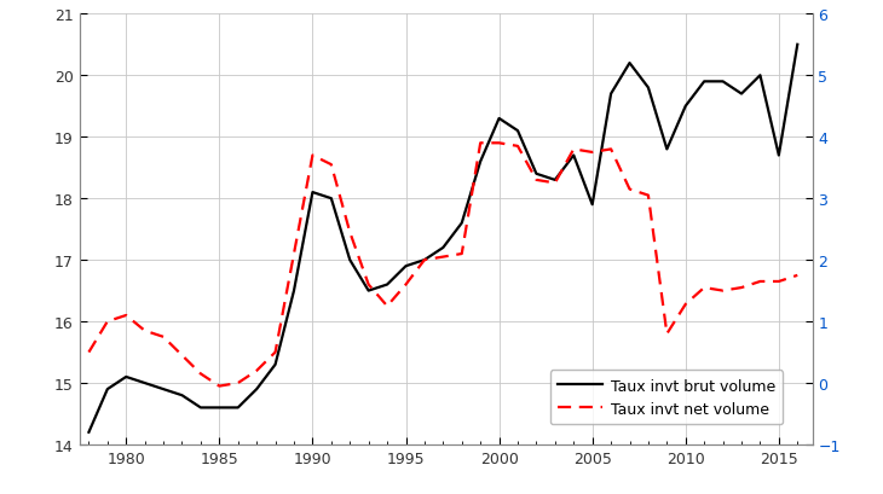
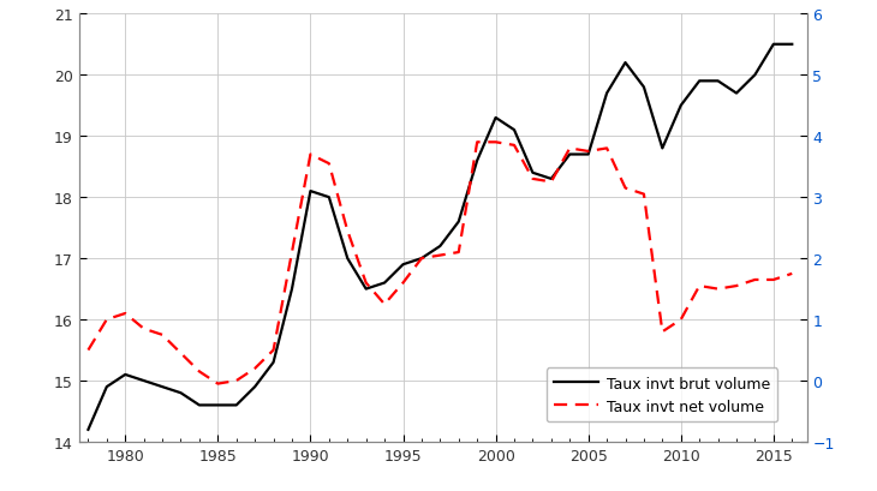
Taux invt brut volume/2005: 17.9 -> 18.7
Taux invt net volume/2010: 1.28 -> 1.00
Taux invt brut volume/2015: 18.7 -> 20.5
